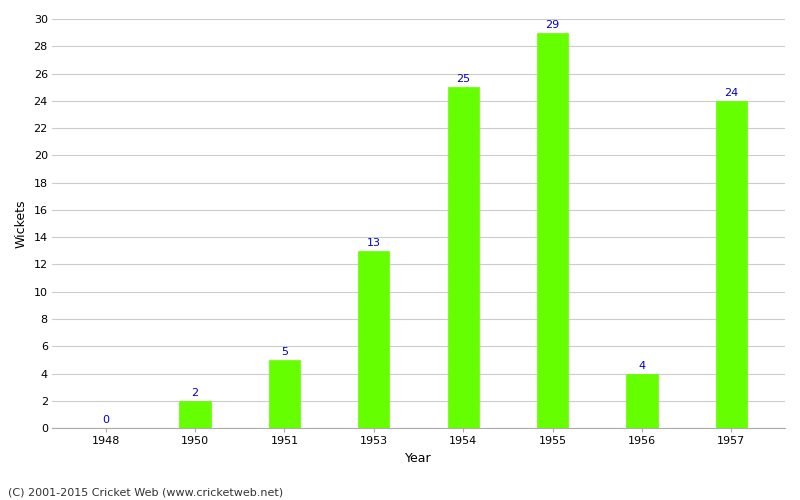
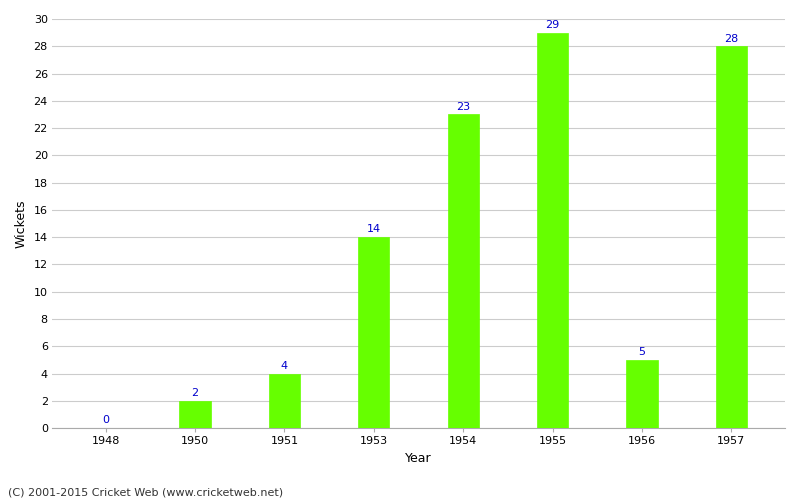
1951: 5 -> 4
1953: 13 -> 14
1954: 25 -> 23
1956: 4 -> 5
1957: 24 -> 28
